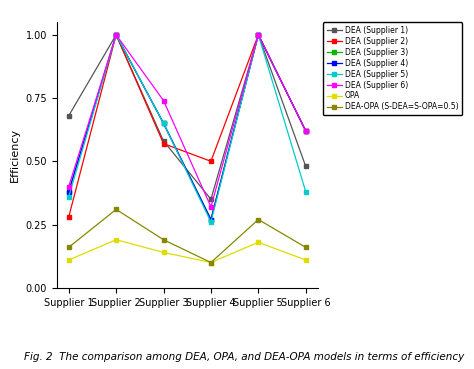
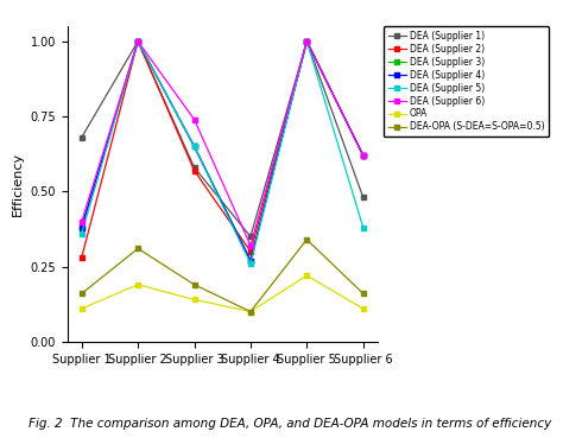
DEA (Supplier 2)/Supplier 4: 0.50 -> 0.30
OPA/Supplier 5: 0.18 -> 0.22
DEA-OPA (S-DEA=S-OPA=0.5)/Supplier 5: 0.27 -> 0.34
